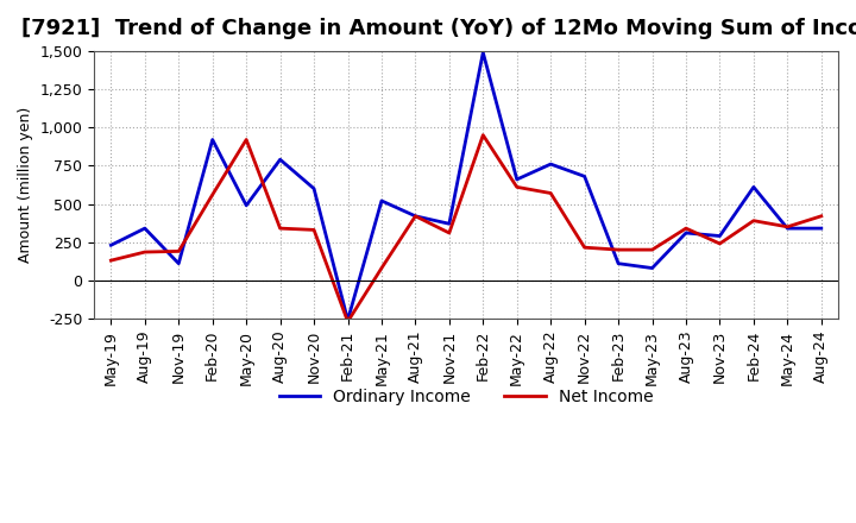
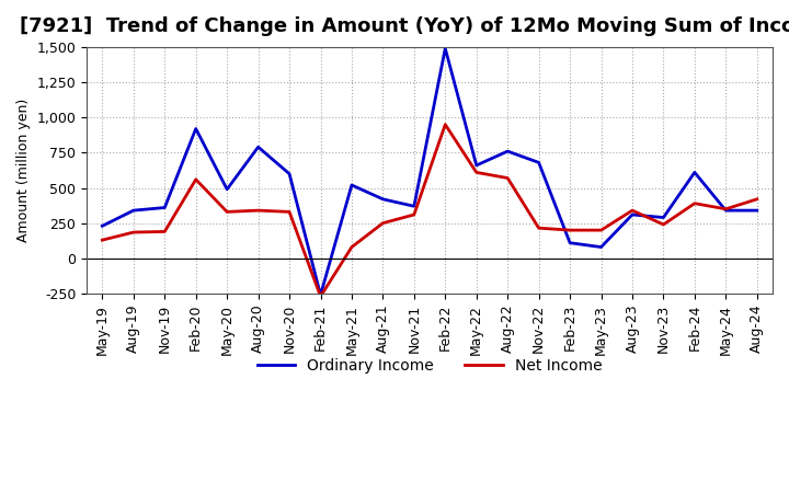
Ordinary Income/Nov-19: 110 -> 360
Net Income/May-20: 920 -> 330
Net Income/Aug-21: 420 -> 250
